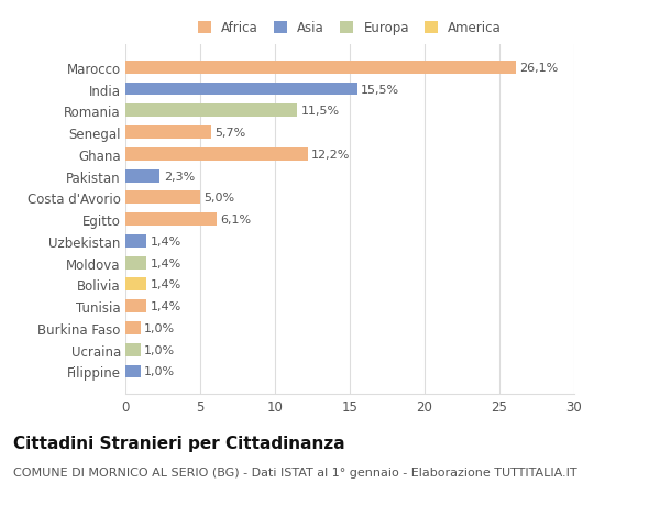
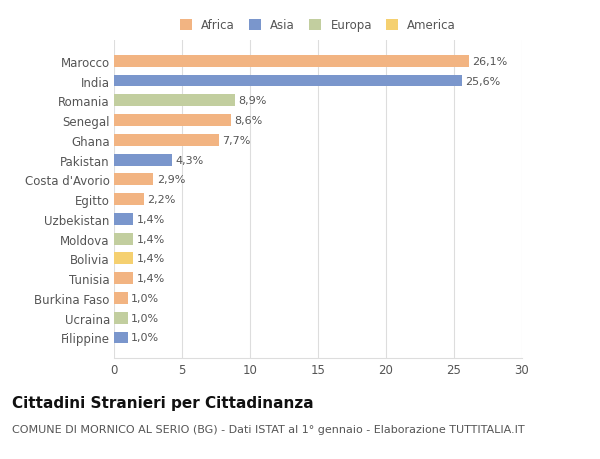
India: 15,5% -> 25,6%
Romania: 11,5% -> 8,9%
Senegal: 5,7% -> 8,6%
Ghana: 12,2% -> 7,7%
Pakistan: 2,3% -> 4,3%
Costa d'Avorio: 5,0% -> 2,9%
Egitto: 6,1% -> 2,2%
